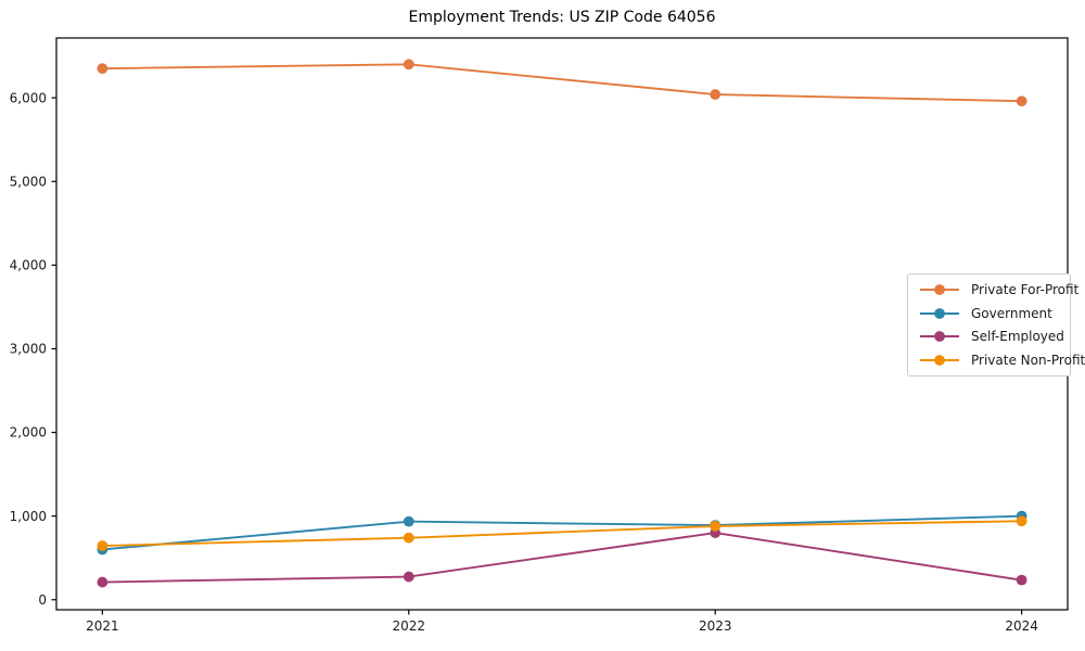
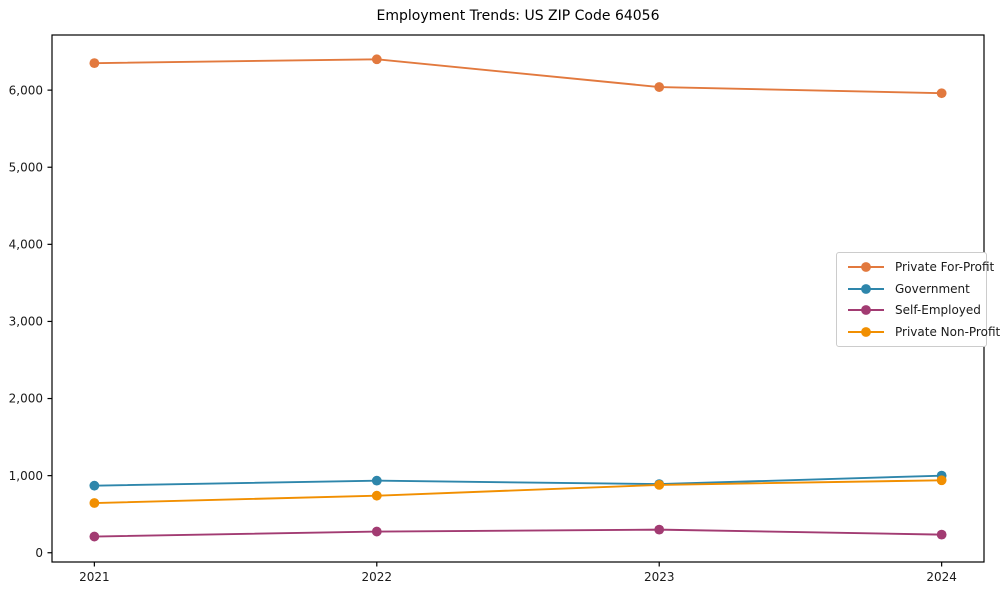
Government/2021: 600 -> 900
Self-Employed/2023: 800 -> 300
